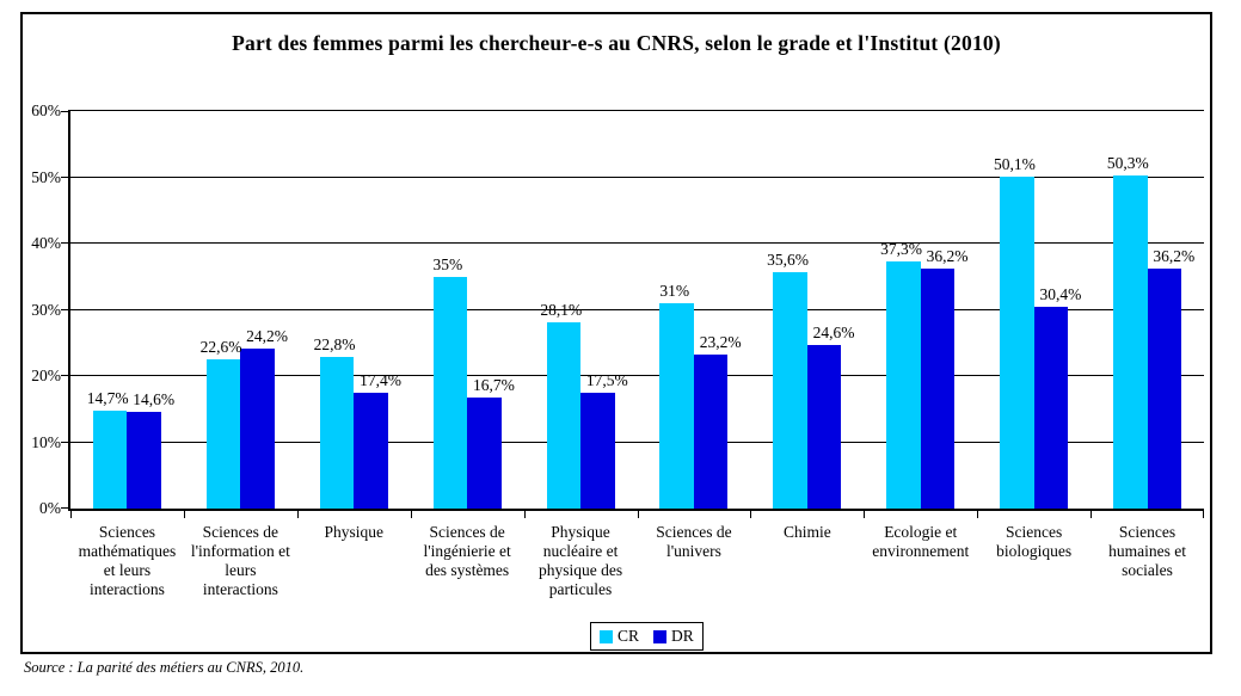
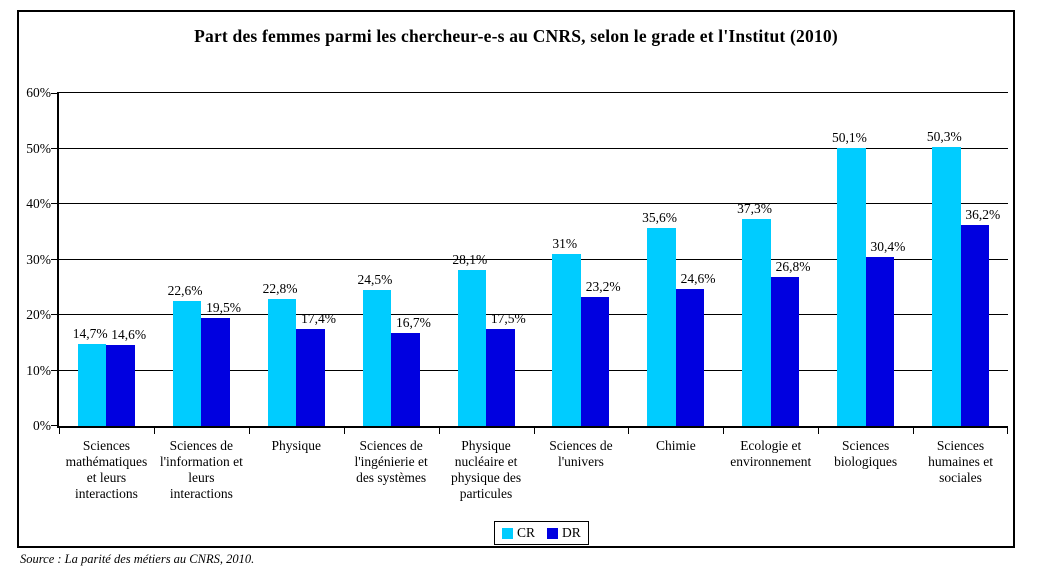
DR/Sciences de l'information et leurs interactions: 24,2% -> 19,5%
CR/Sciences de l'ingénierie et des systèmes: 35% -> 24,5%
DR/Ecologie et environnement: 36,2% -> 26,8%
